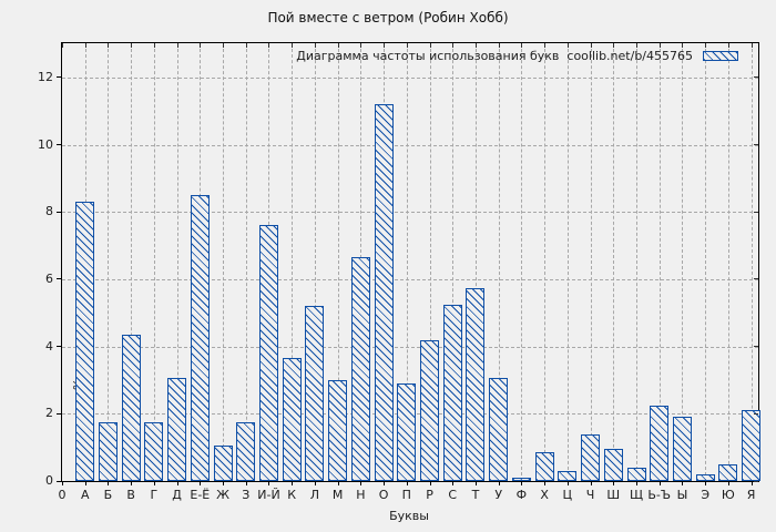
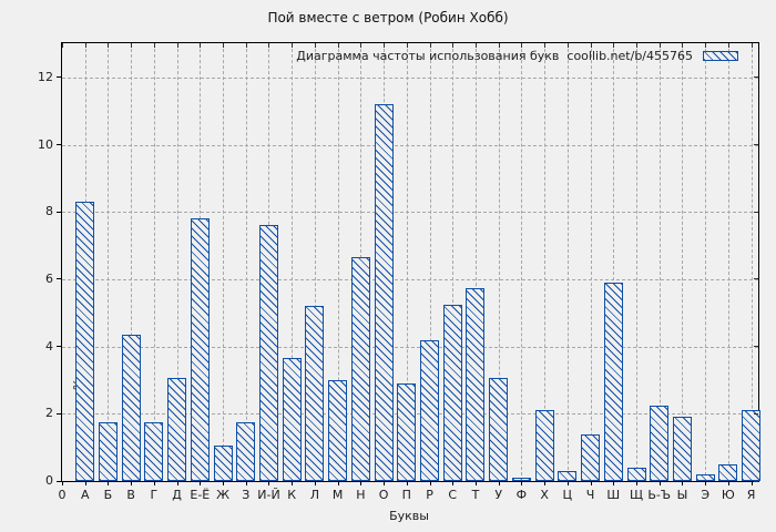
Е-Ё: 8.5 -> 7.8
Х: 0.8 -> 2.1
Ш: 0.9 -> 5.9
